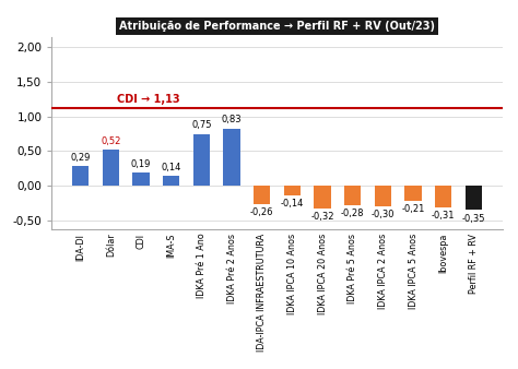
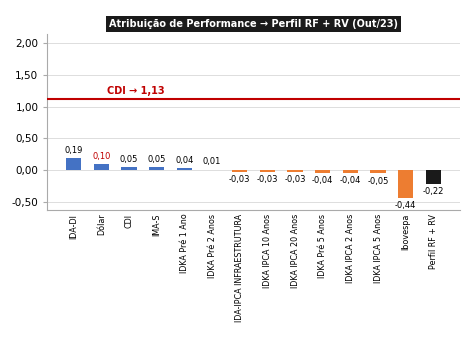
IDA-DI: 0,29 -> 0,19
Dólar: 0,52 -> 0,10
CDI: 0,19 -> 0,05
IMA-S: 0,14 -> 0,05
IDKA Pré 1 Ano: 0,75 -> 0,04
IDKA Pré 2 Anos: 0,83 -> 0,01
IDA-IPCA INFRAESTRUTURA: -0,26 -> -0,03
IDKA IPCA 10 Anos: -0,14 -> -0,03
IDKA IPCA 20 Anos: -0,32 -> -0,03
IDKA Pré 5 Anos: -0,28 -> -0,04
IDKA IPCA 2 Anos: -0,30 -> -0,04
IDKA IPCA 5 Anos: -0,21 -> -0,05
Ibovespa: -0,31 -> -0,44
Perfil RF + RV: -0,35 -> -0,22
